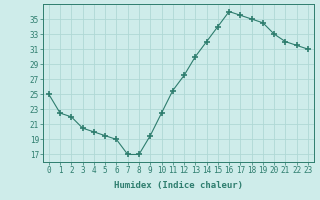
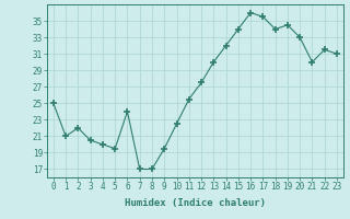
1: 22.5 -> 21.0
6: 19.0 -> 24.0
18: 35.0 -> 34.0
21: 32.0 -> 30.0
